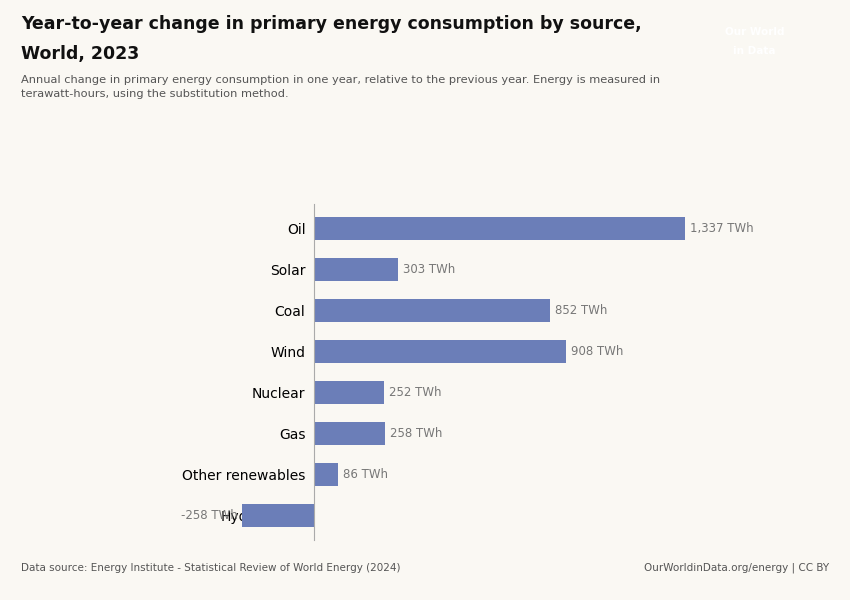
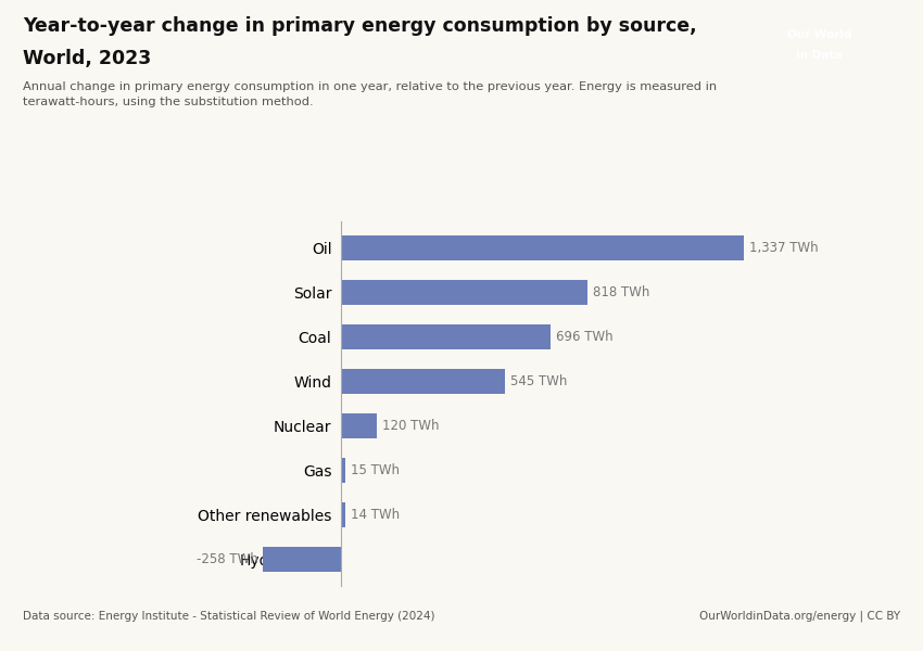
Solar: 303 -> 818
Coal: 852 -> 696
Wind: 908 -> 545
Nuclear: 252 -> 120
Gas: 258 -> 15
Other renewables: 86 -> 14
